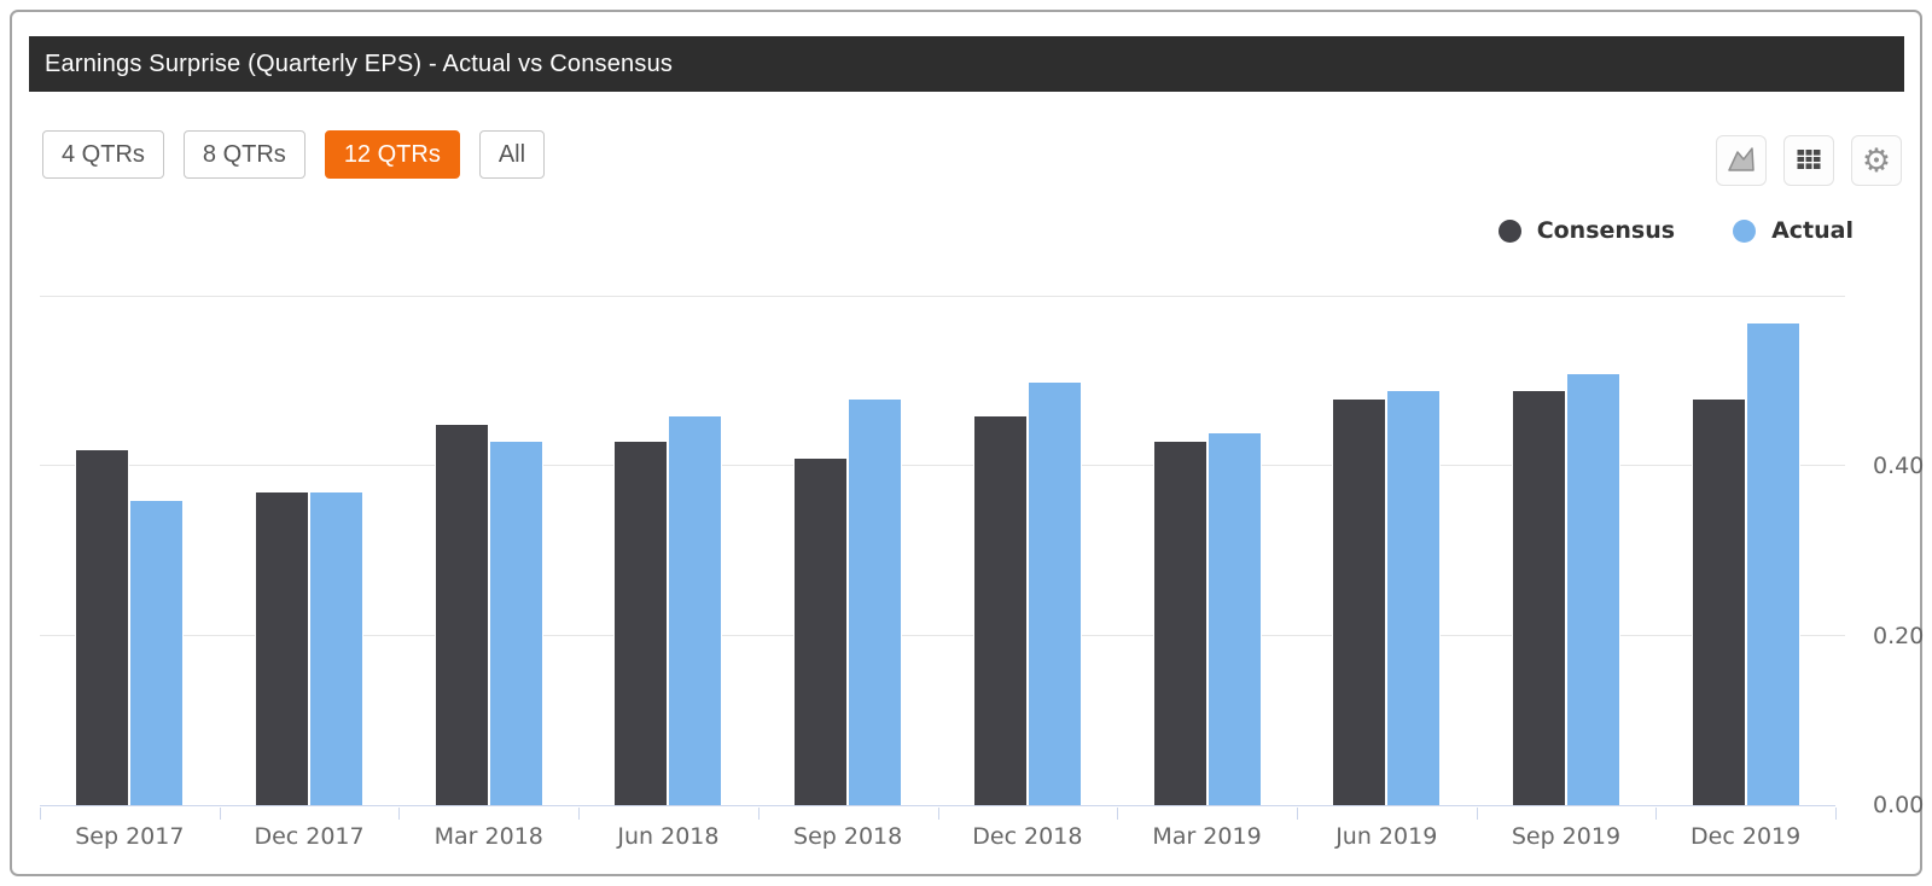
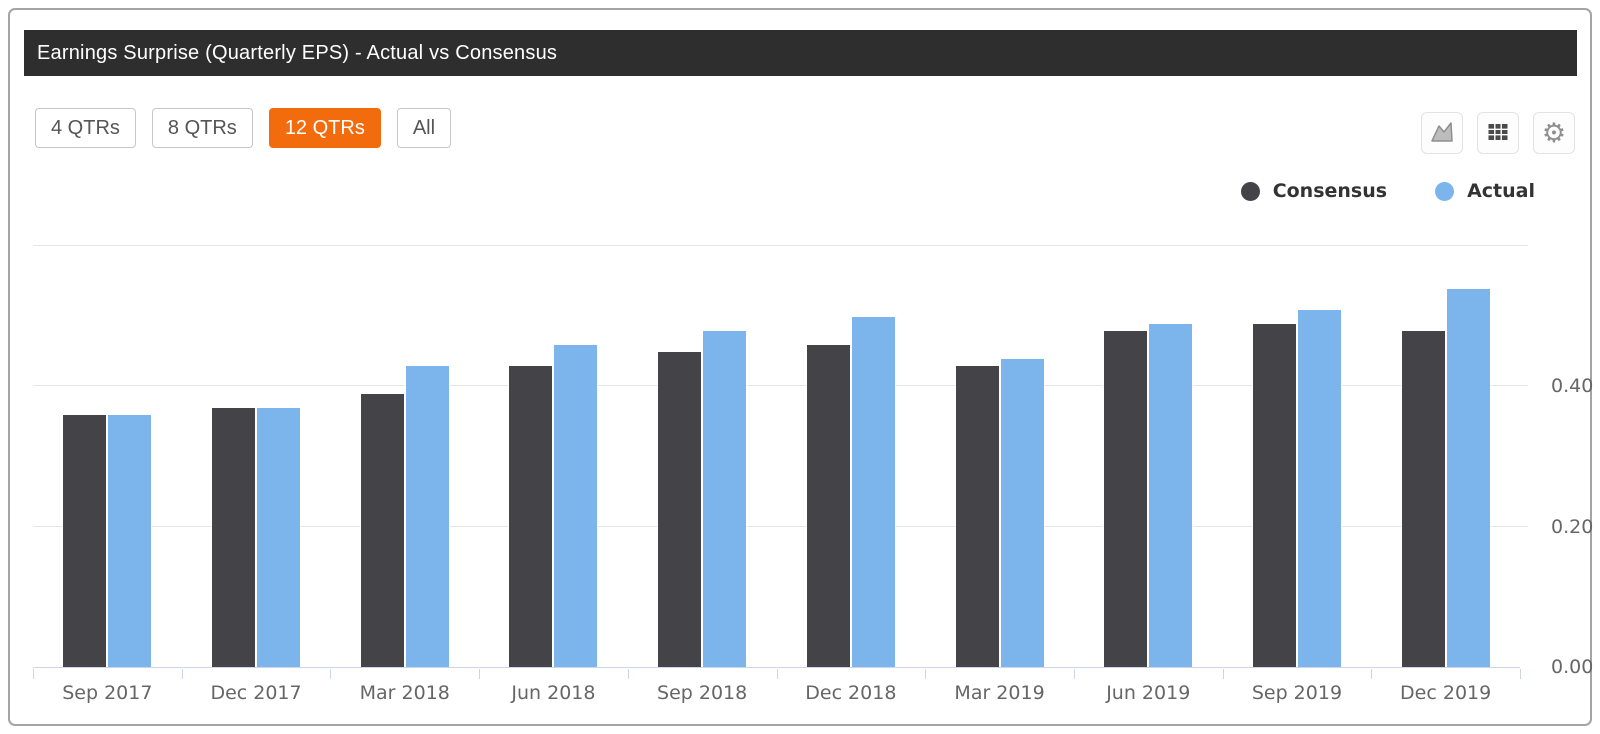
Consensus/Sep 2017: 0.42 -> 0.36
Consensus/Mar 2018: 0.45 -> 0.39
Consensus/Sep 2018: 0.41 -> 0.45
Actual/Dec 2019: 0.57 -> 0.54
